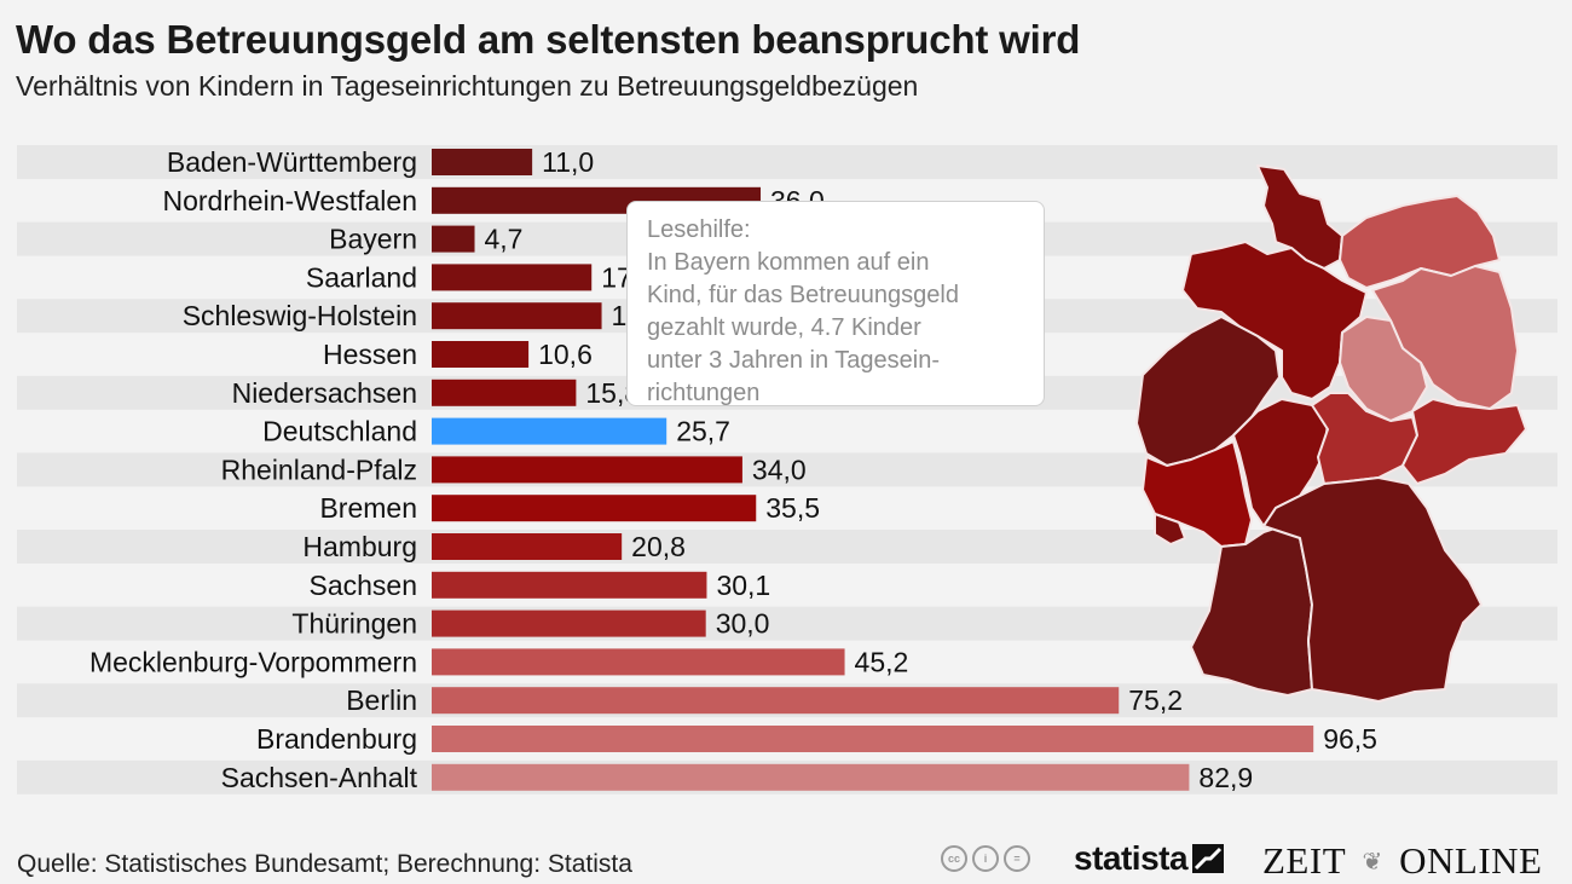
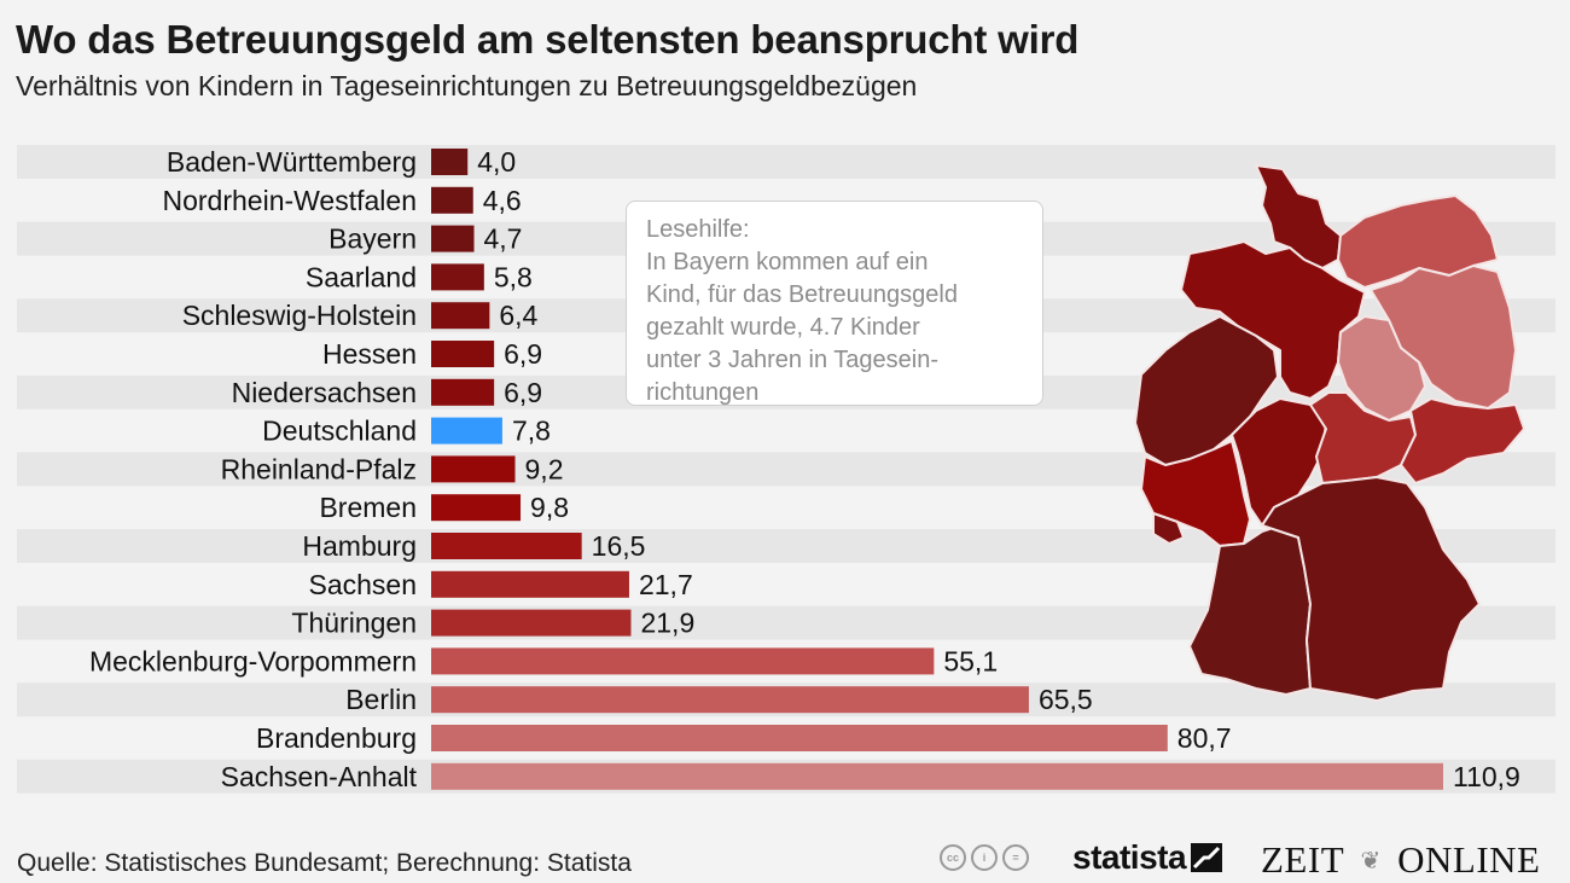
Baden-Württemberg: 11,0 -> 4,0
Nordrhein-Westfalen: 36,0 -> 4,6
Saarland: 17,5 -> 5,8
Schleswig-Holstein: 18,6 -> 6,4
Hessen: 10,6 -> 6,9
Niedersachsen: 15,8 -> 6,9
Deutschland: 25,7 -> 7,8
Rheinland-Pfalz: 34,0 -> 9,2
Bremen: 35,5 -> 9,8
Hamburg: 20,8 -> 16,5
Sachsen: 30,1 -> 21,7
Thüringen: 30,0 -> 21,9
Mecklenburg-Vorpommern: 45,2 -> 55,1
Berlin: 75,2 -> 65,5
Brandenburg: 96,5 -> 80,7
Sachsen-Anhalt: 82,9 -> 110,9
